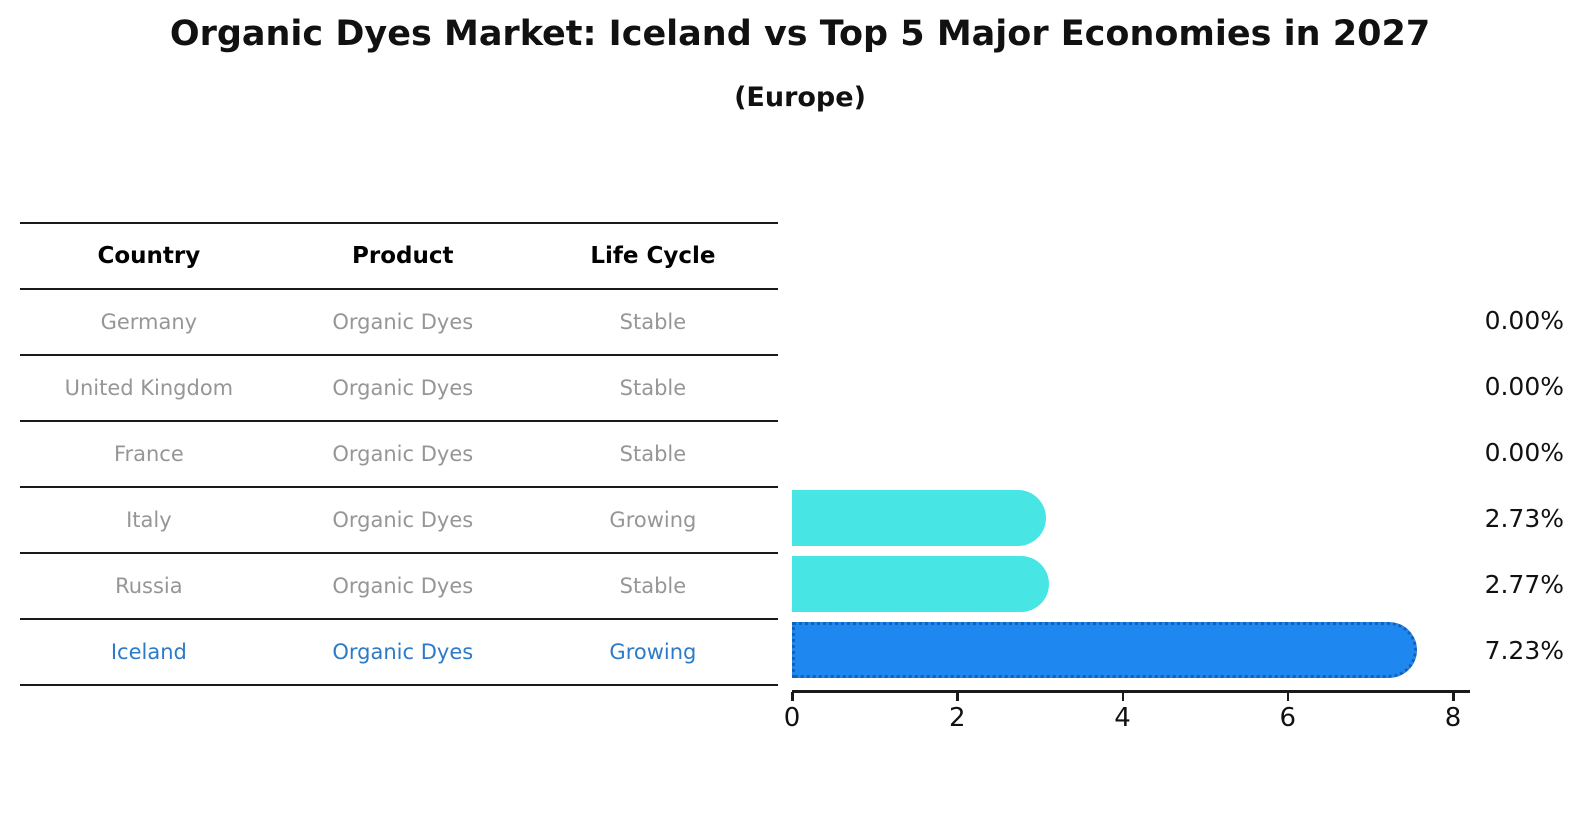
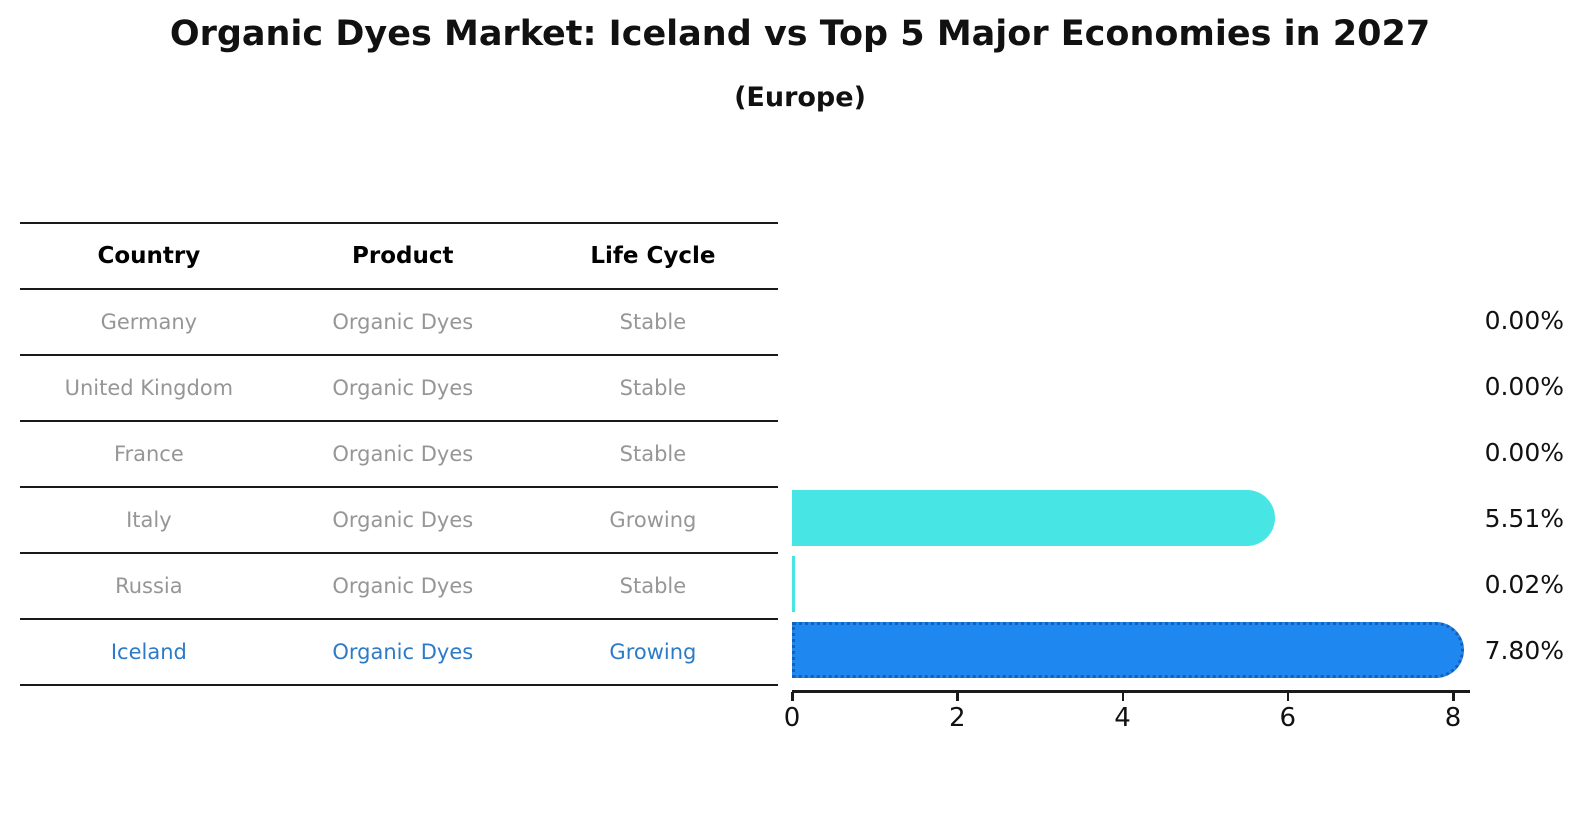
Italy: 2.73% -> 5.51%
Russia: 2.77% -> 0.02%
Iceland: 7.23% -> 7.80%
